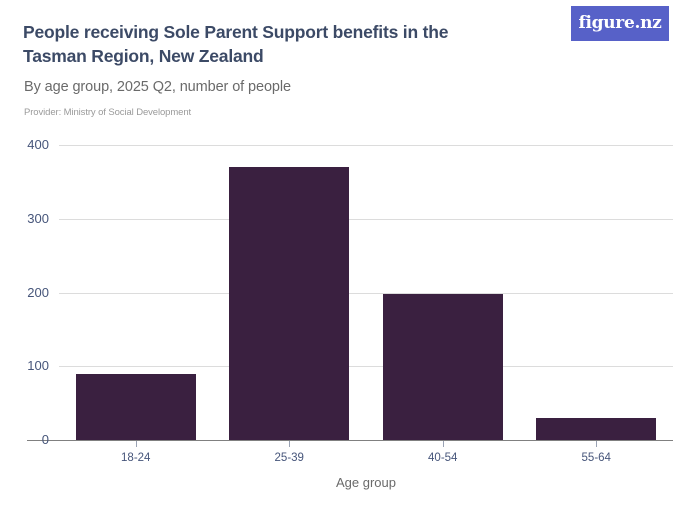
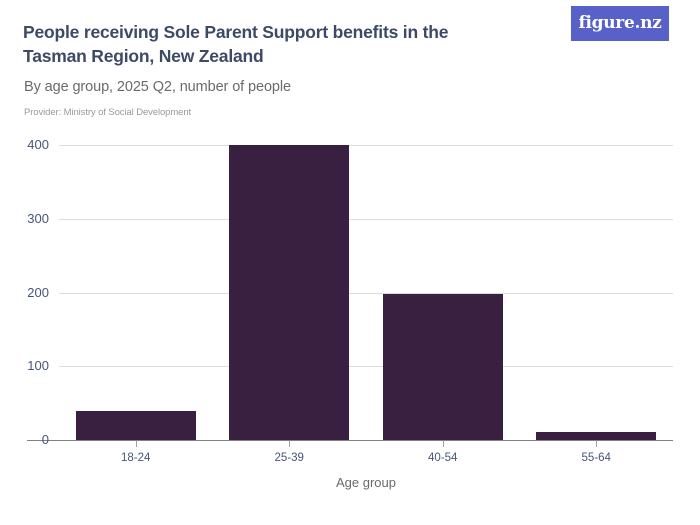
18-24: 90 -> 40
25-39: 370 -> 400
55-64: 30 -> 10
